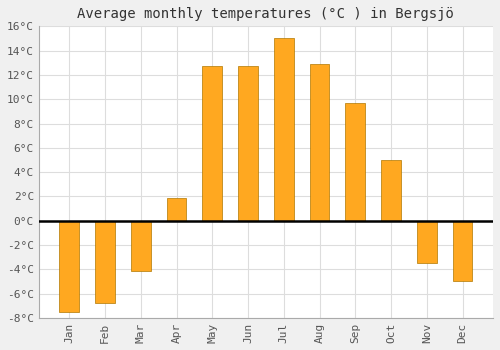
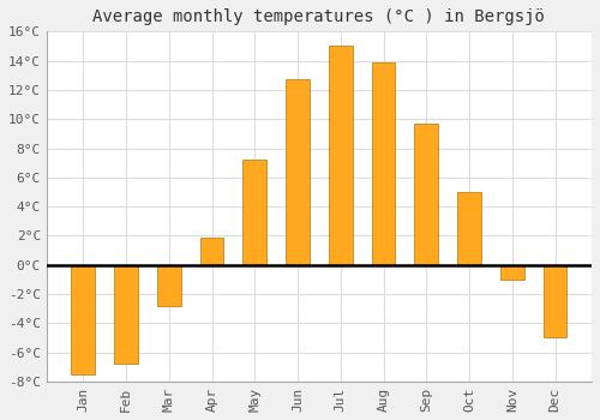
Mar: -4.1°C -> -2.8°C
May: 12.7°C -> 7.2°C
Aug: 12.9°C -> 13.9°C
Nov: -3.5°C -> -1.0°C
